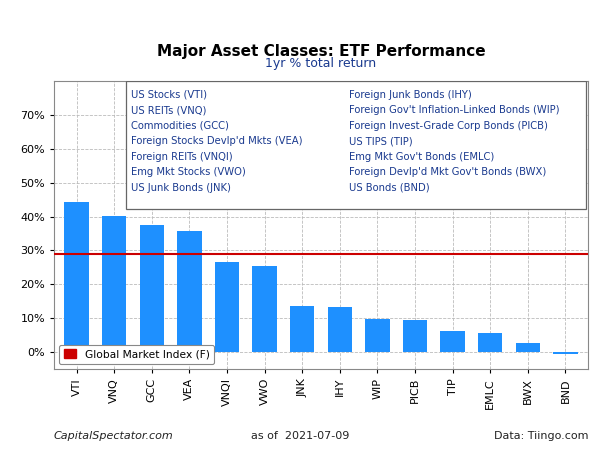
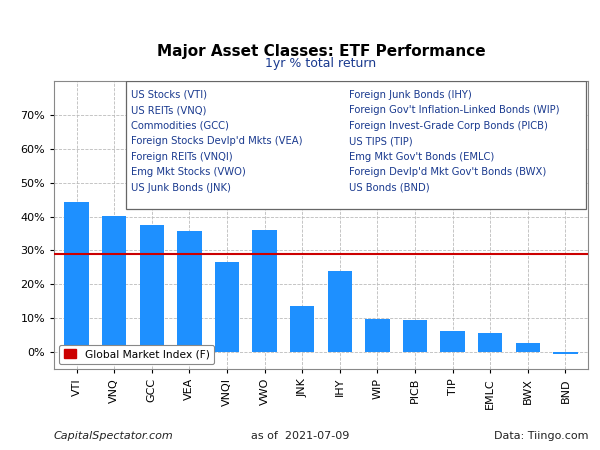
VWO: 25.3% -> 36.0%
IHY: 13.3% -> 24.0%
